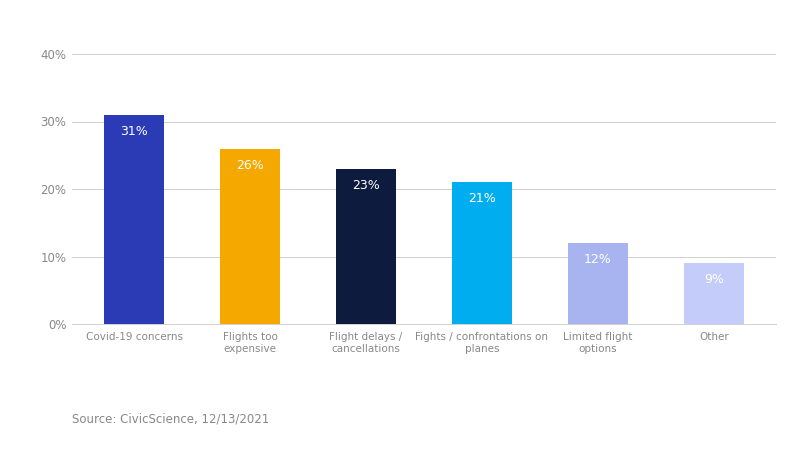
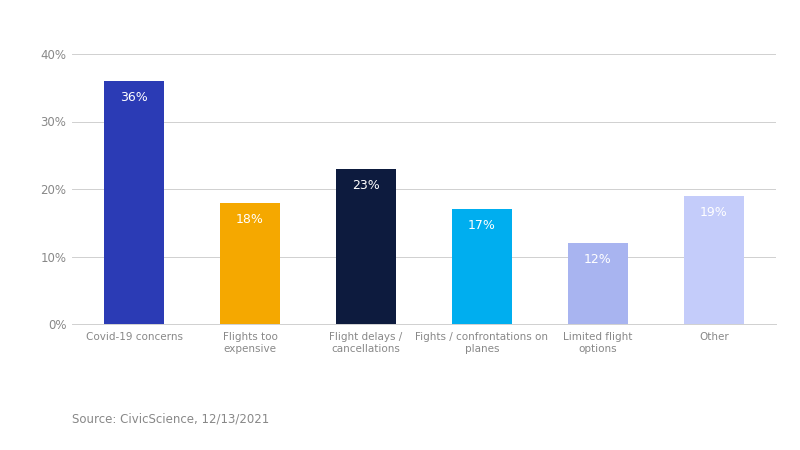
Covid-19 concerns: 31% -> 36%
Flights too expensive: 26% -> 18%
Fights / confrontations on planes: 21% -> 17%
Other: 9% -> 19%
